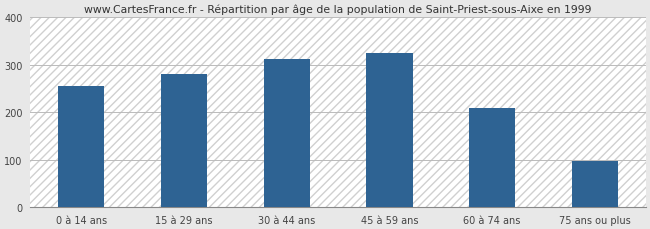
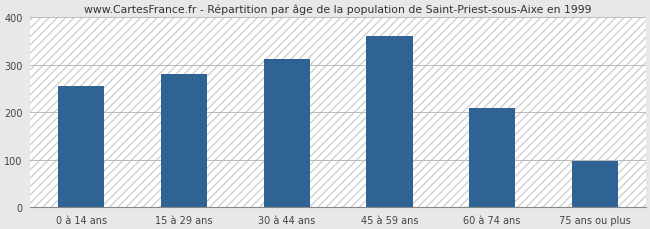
45 à 59 ans: 325 -> 360
